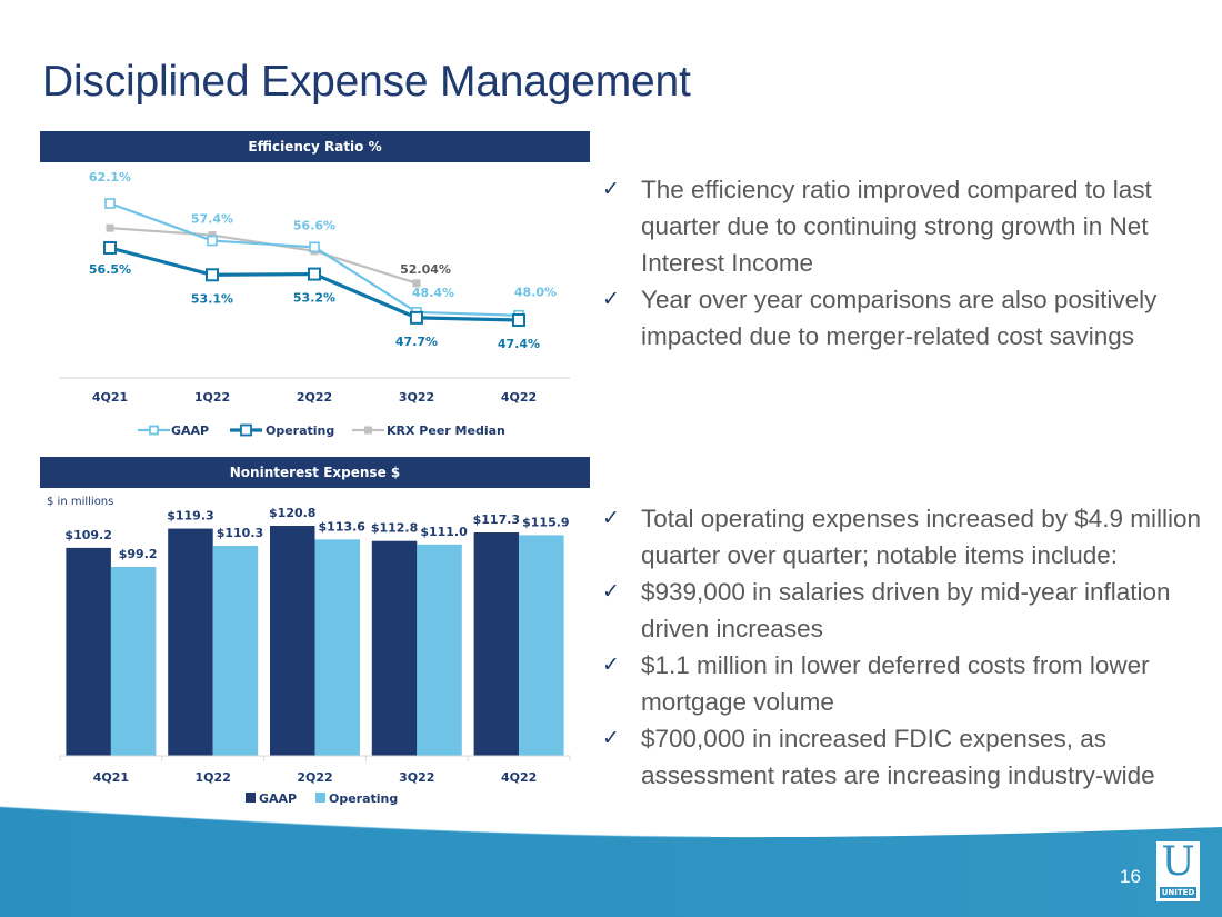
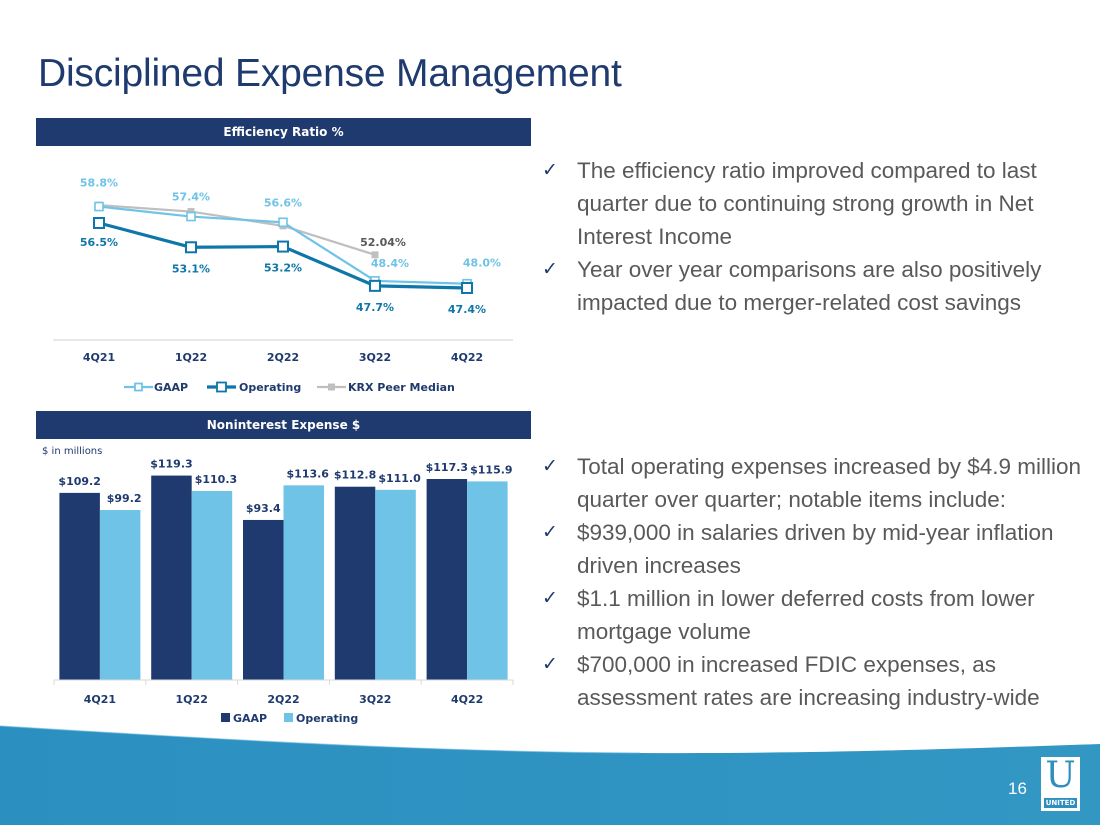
Efficiency Ratio %/GAAP/4Q21: 62.1% -> 58.8%
Noninterest Expense $/GAAP/2Q22: $120.8 -> $93.4
